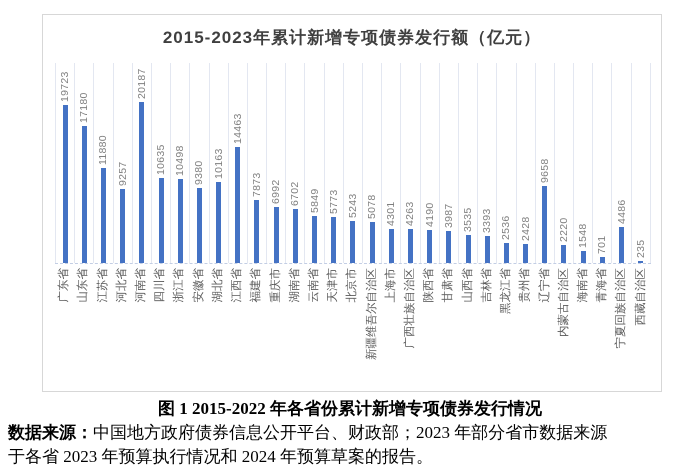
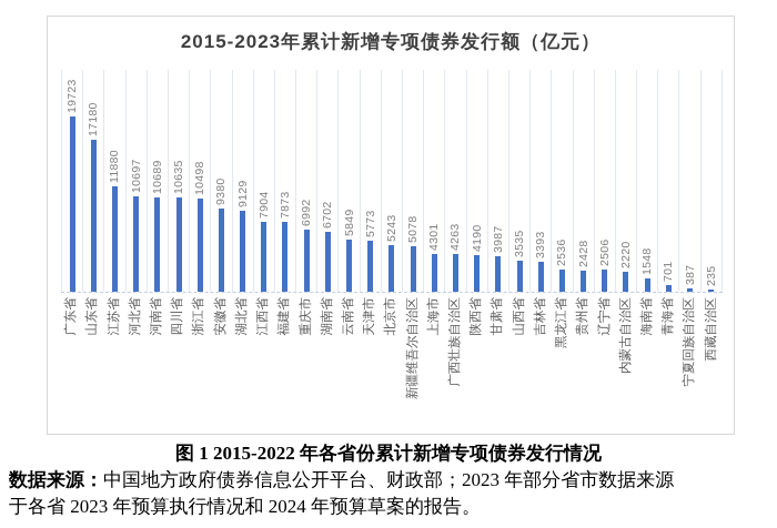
河北省: 9257 -> 10697
河南省: 20187 -> 10689
湖北省: 10163 -> 9129
江西省: 14463 -> 7904
辽宁省: 9658 -> 2506
宁夏回族自治区: 4486 -> 387
